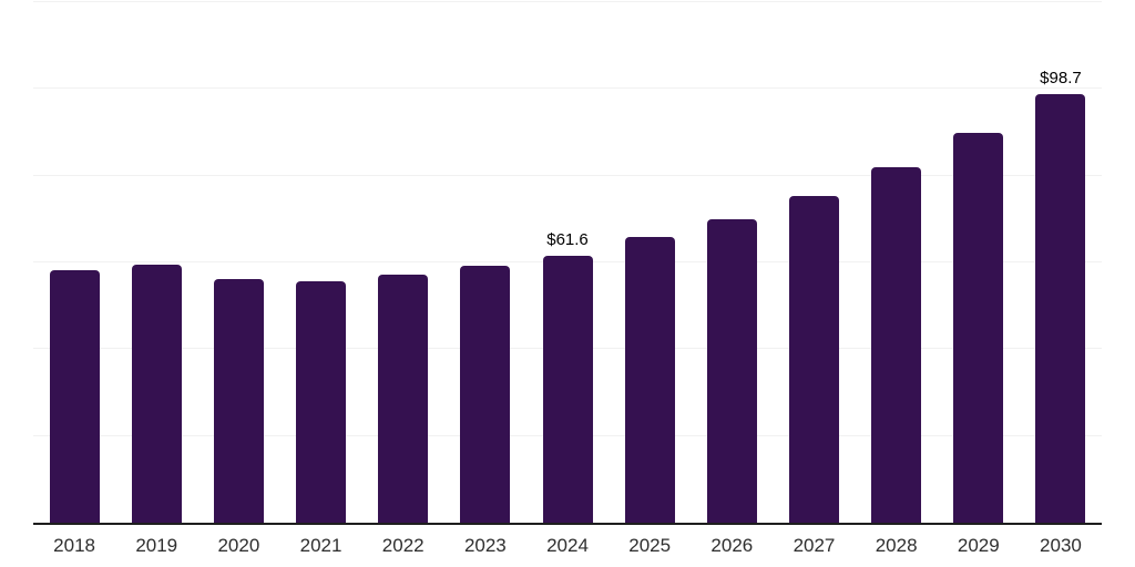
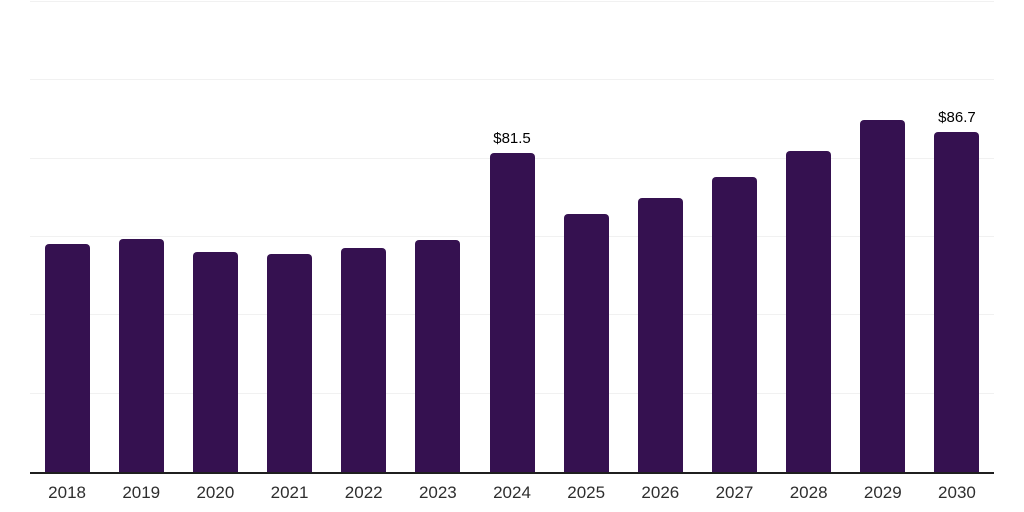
2024: $61.6 -> $81.5
2030: $98.7 -> $86.7
